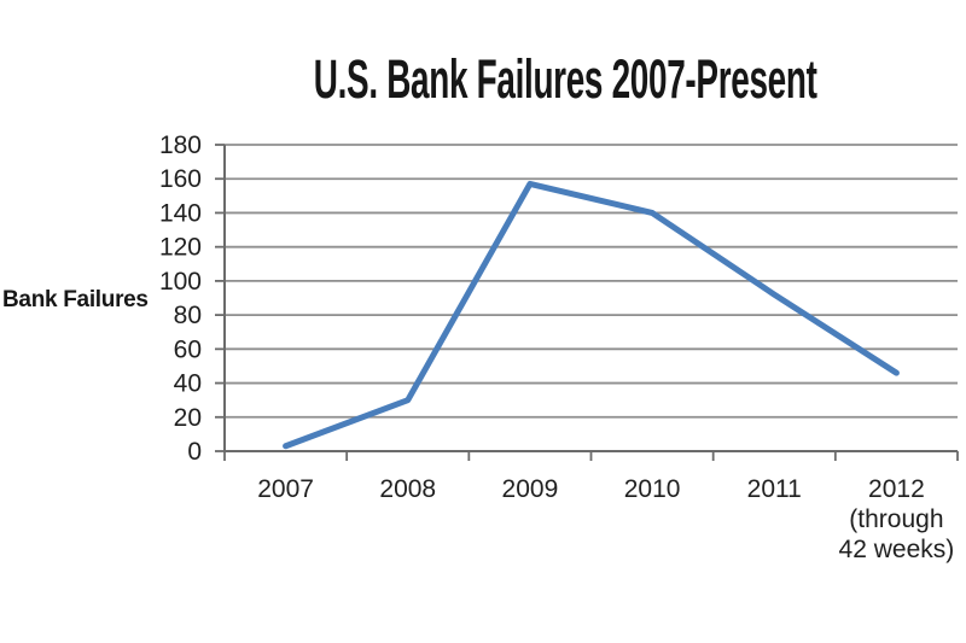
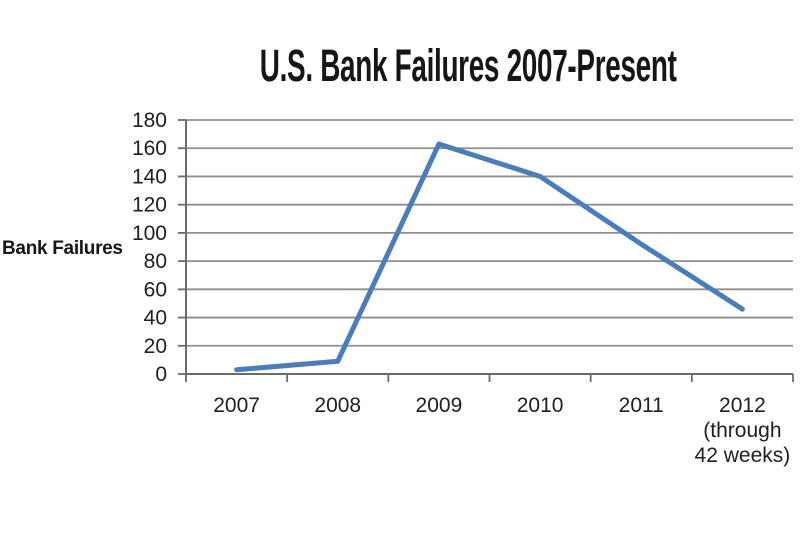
2008: 30 -> 9
2009: 157 -> 163
